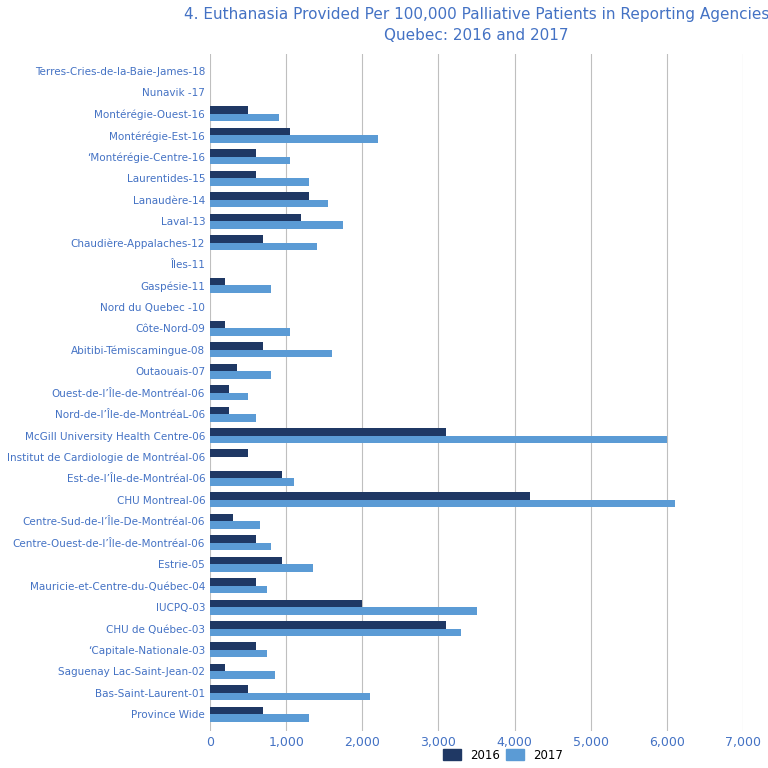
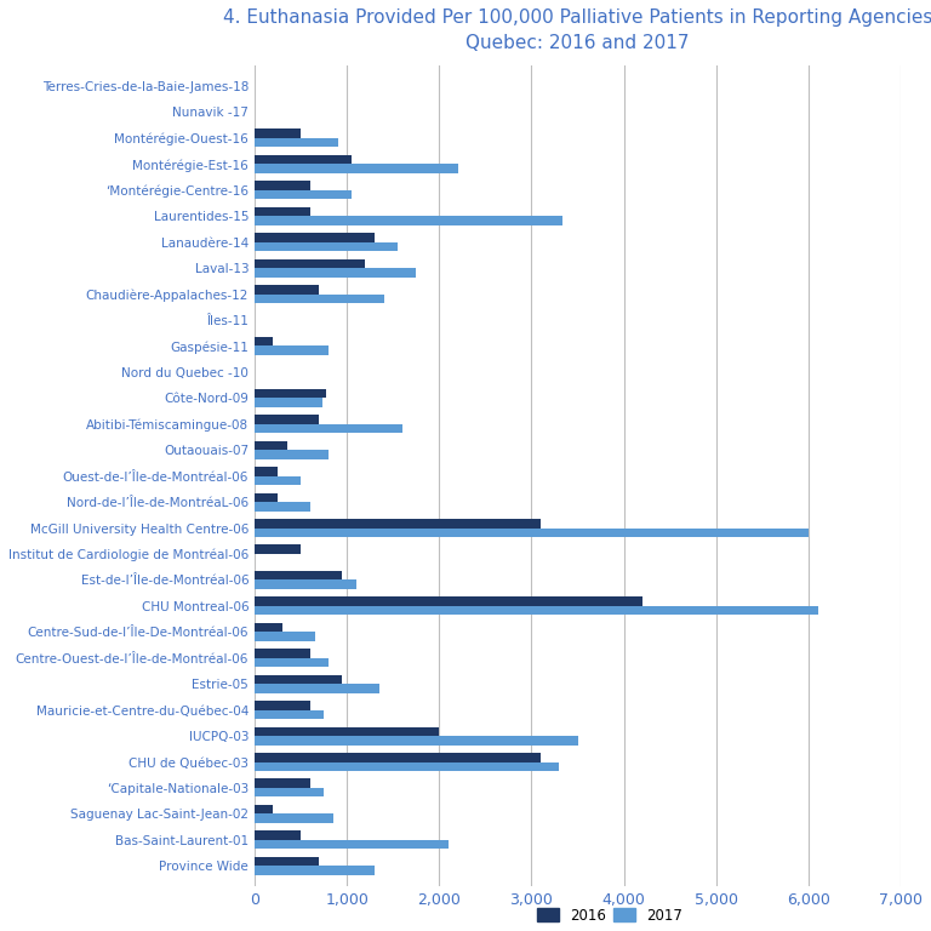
2017/Laurentides-15: 1,300 -> 3,340
2016/Côte-Nord-09: 200 -> 780
2017/Côte-Nord-09: 1,050 -> 740
